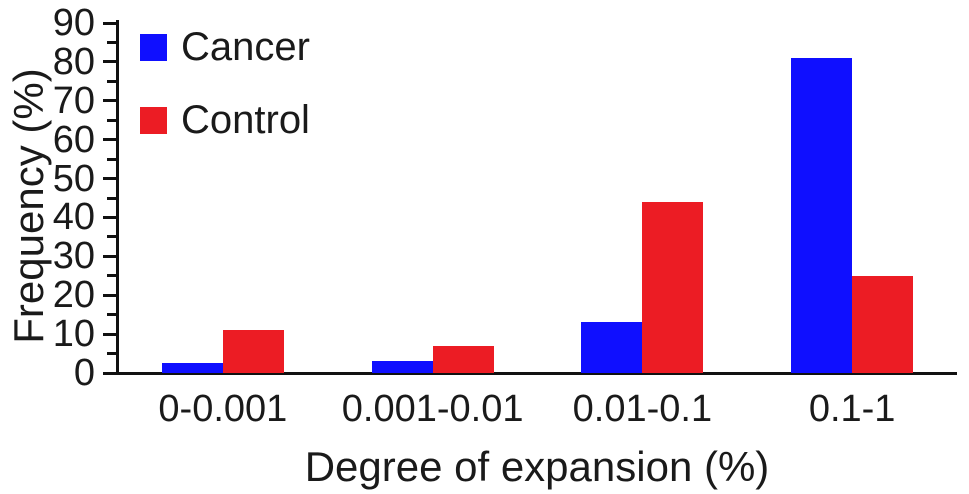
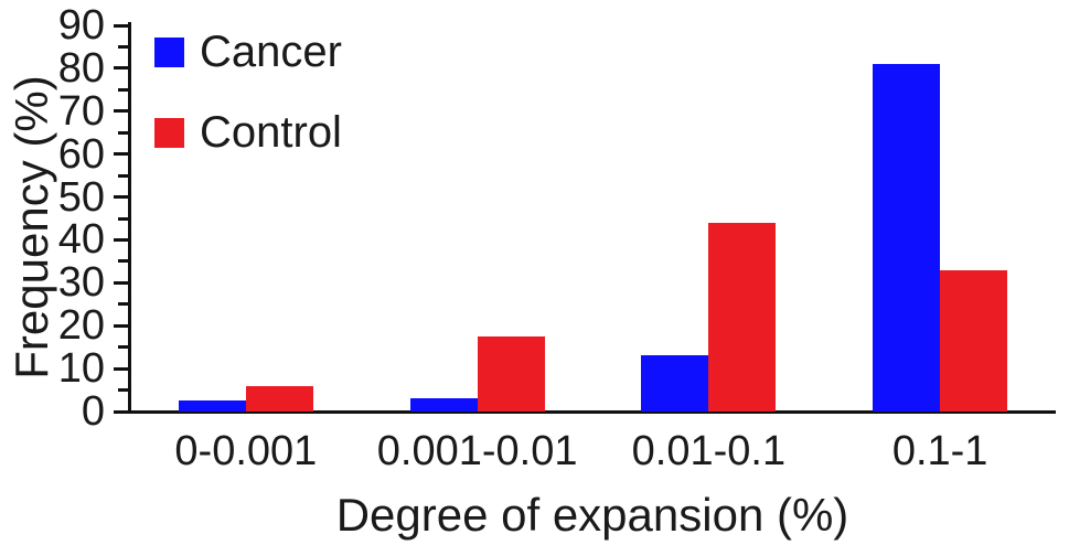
Control/0-0.001: 11 -> 6
Control/0.001-0.01: 7 -> 18
Control/0.1-1: 25 -> 33
